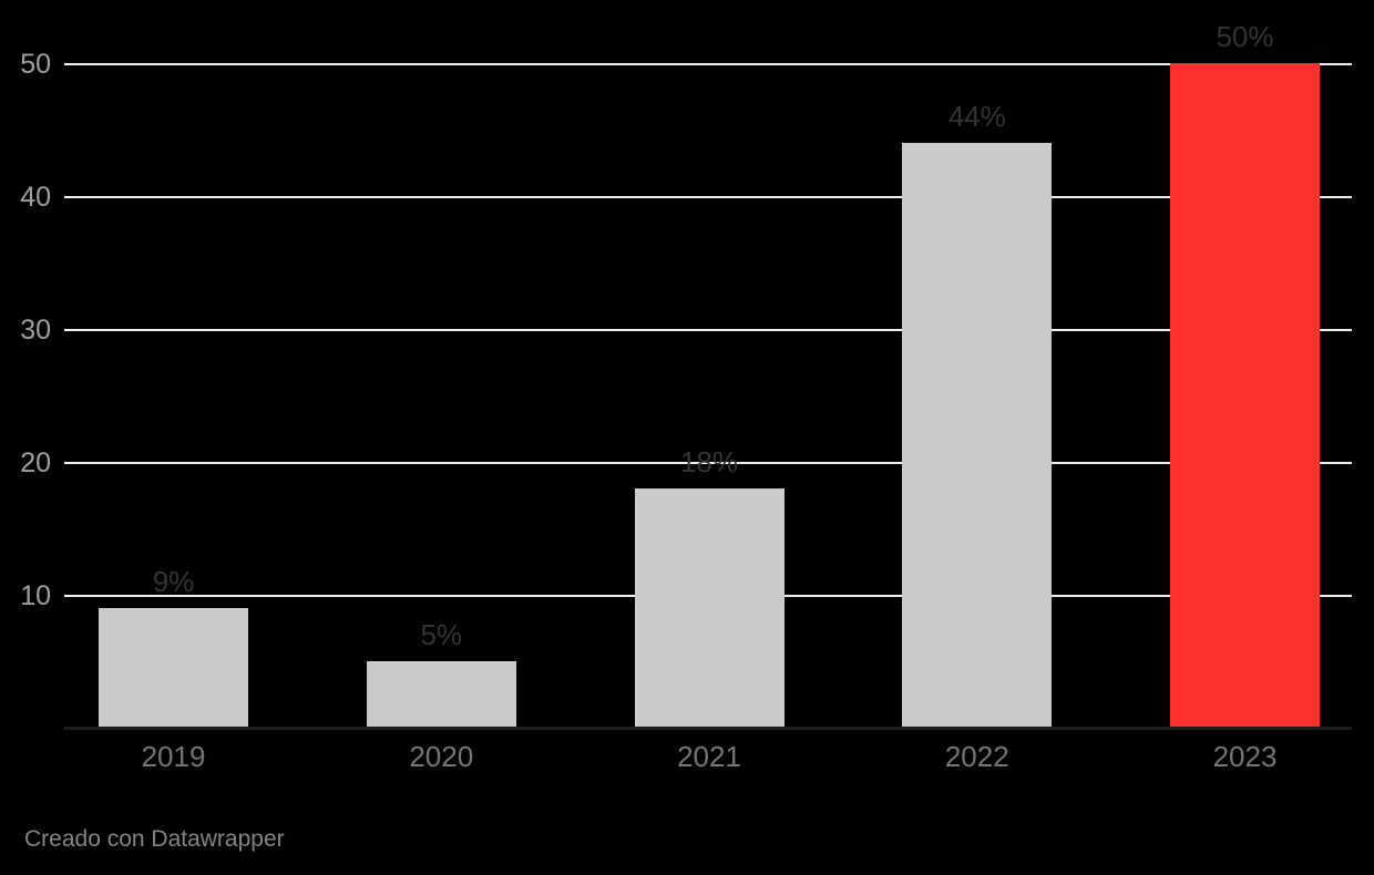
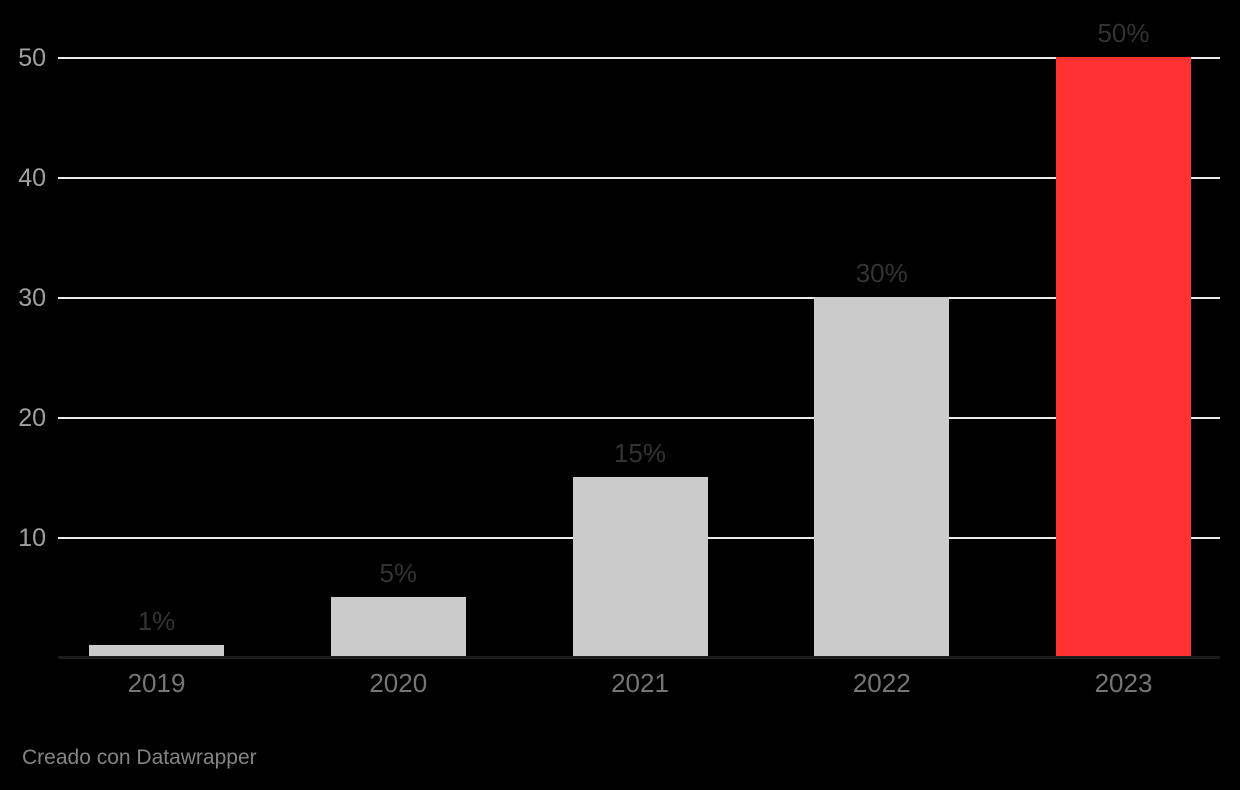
2019: 9% -> 1%
2021: 18% -> 15%
2022: 44% -> 30%
